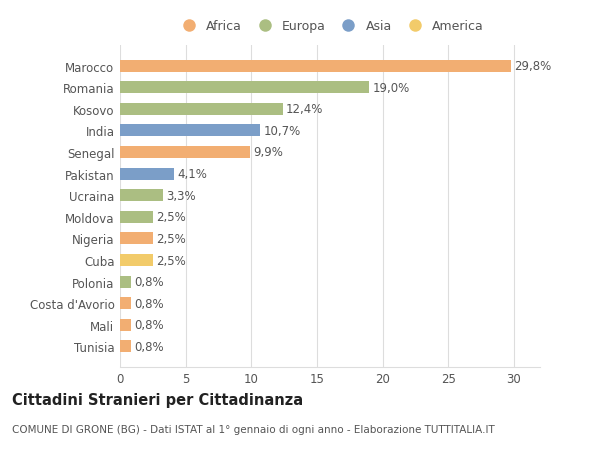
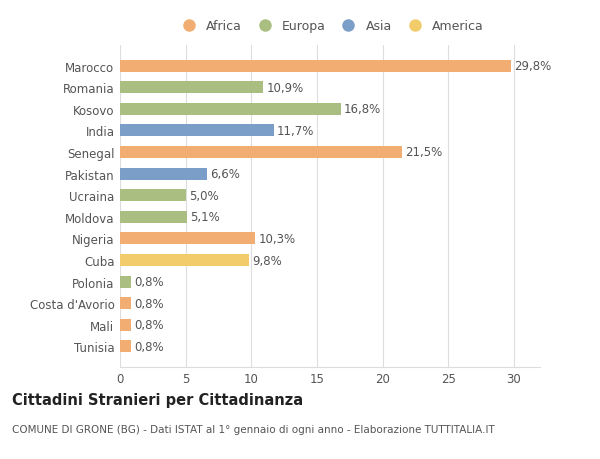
Romania: 19,0% -> 10,9%
Kosovo: 12,4% -> 16,8%
India: 10,7% -> 11,7%
Senegal: 9,9% -> 21,5%
Pakistan: 4,1% -> 6,6%
Ucraina: 3,3% -> 5,0%
Moldova: 2,5% -> 5,1%
Nigeria: 2,5% -> 10,3%
Cuba: 2,5% -> 9,8%
